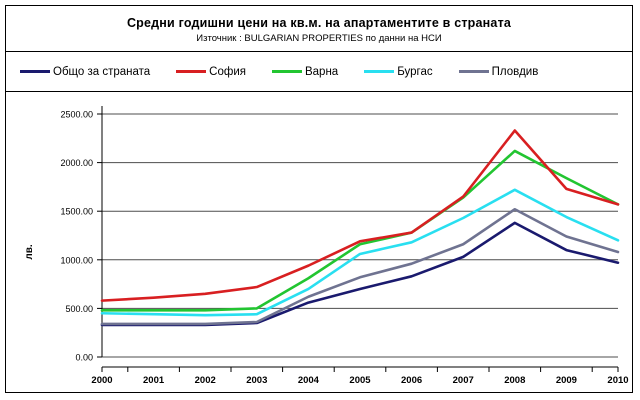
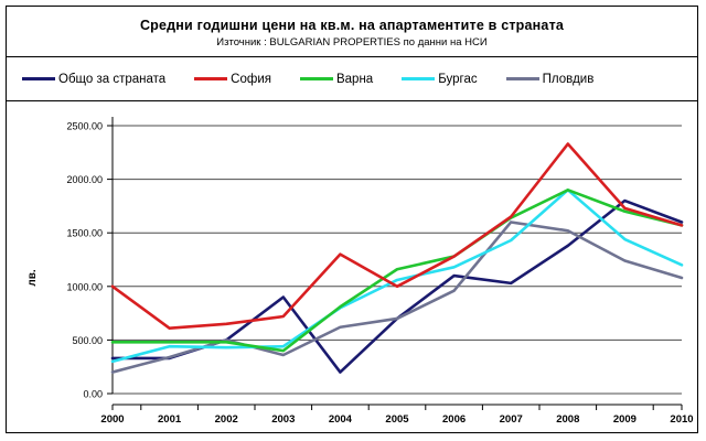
София/2000: 600 -> 1000
Бургас/2000: 400 -> 300
Пловдив/2000: 300 -> 200
Общо за страната/2002: 300 -> 500
Пловдив/2002: 300 -> 500
Общо за страната/2003: 400 -> 900
Варна/2003: 500 -> 400
Общо за страната/2004: 600 -> 200
София/2004: 900 -> 1300
Бургас/2004: 700 -> 800
София/2005: 1200 -> 1000
Пловдив/2005: 800 -> 700
Общо за страната/2006: 800 -> 1100
Пловдив/2007: 1200 -> 1600
Варна/2008: 2100 -> 1900
Бургас/2008: 1700 -> 1900
Общо за страната/2009: 1100 -> 1800
Варна/2009: 1800 -> 1700
Общо за страната/2010: 1000 -> 1600
